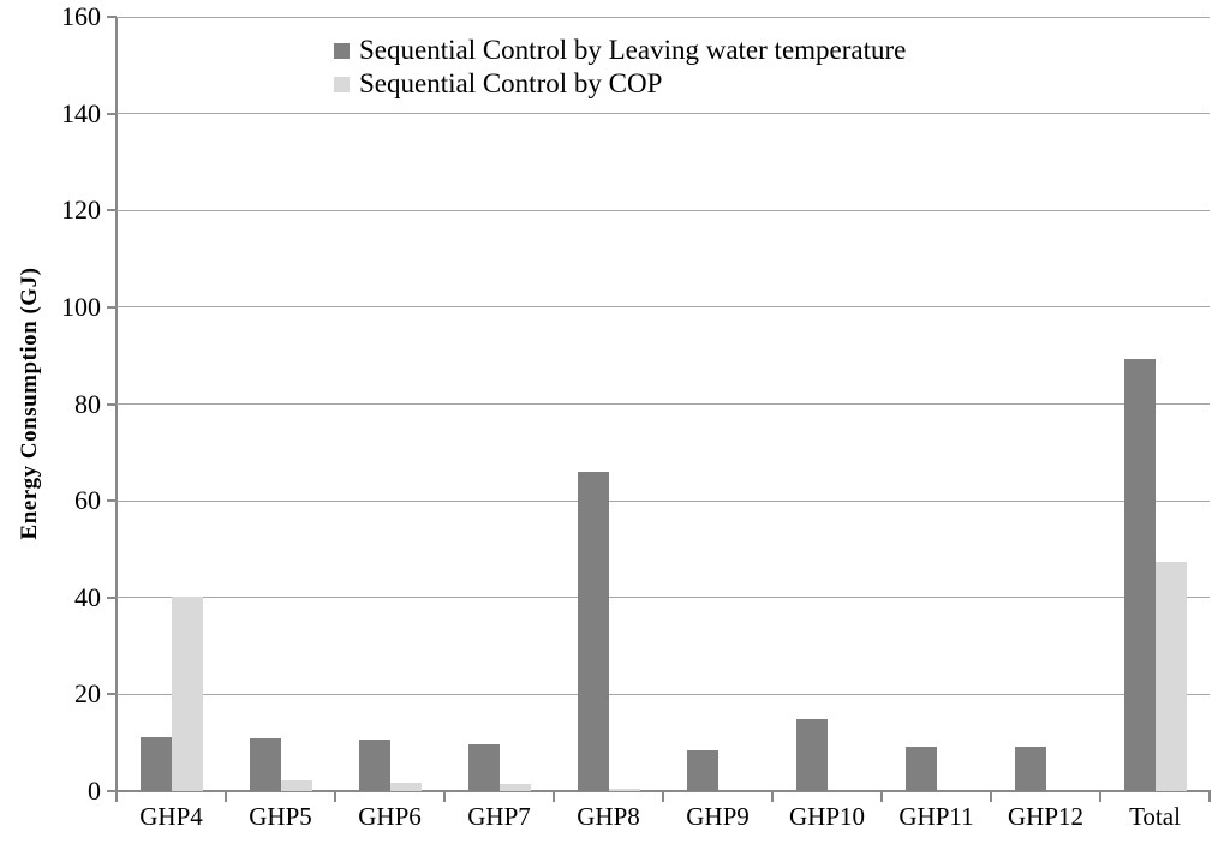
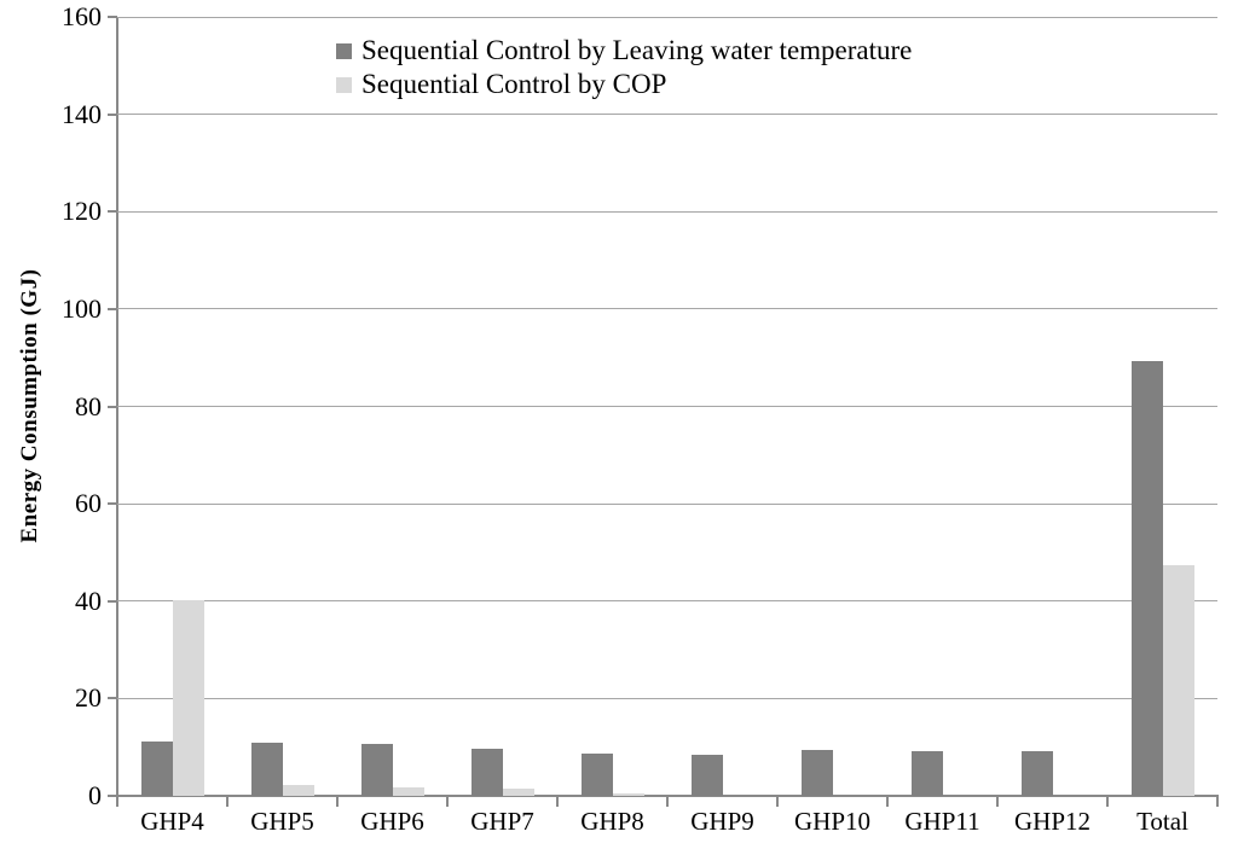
Sequential Control by Leaving water temperature/GHP8: 66 -> 9
Sequential Control by Leaving water temperature/GHP10: 15 -> 9
